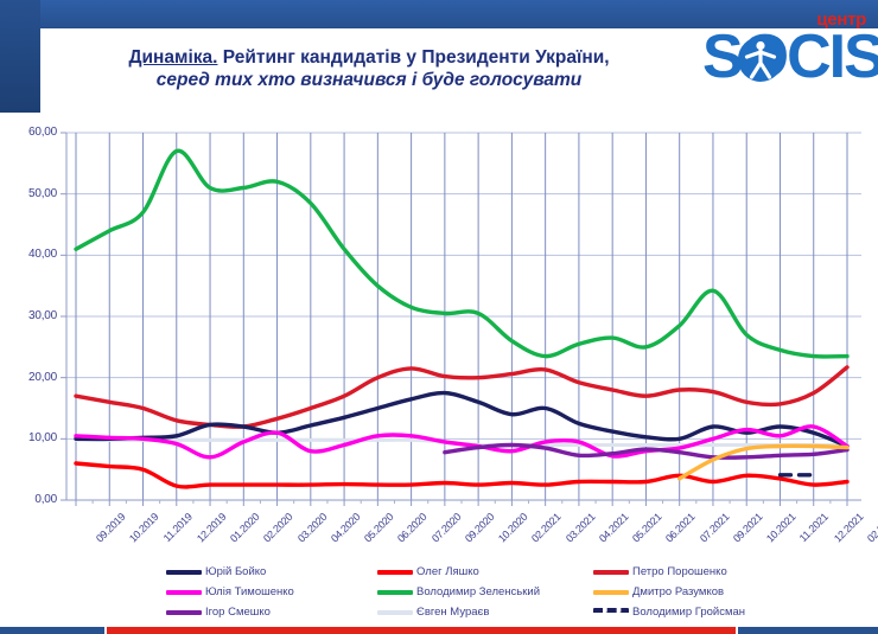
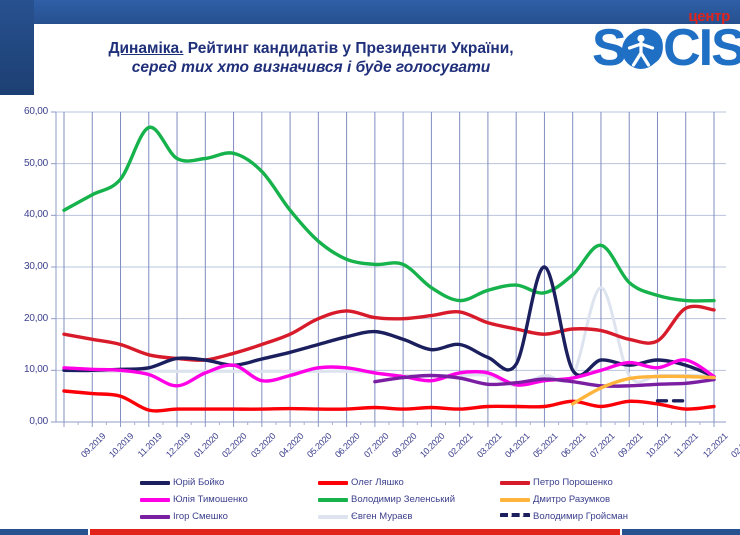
Євген Мураєв/05.2021: 9 -> 7
Юрій Бойко/06.2021: 10 -> 30
Євген Мураєв/09.2021: 9 -> 26
Петро Порошенко/12.2021: 18 -> 22
